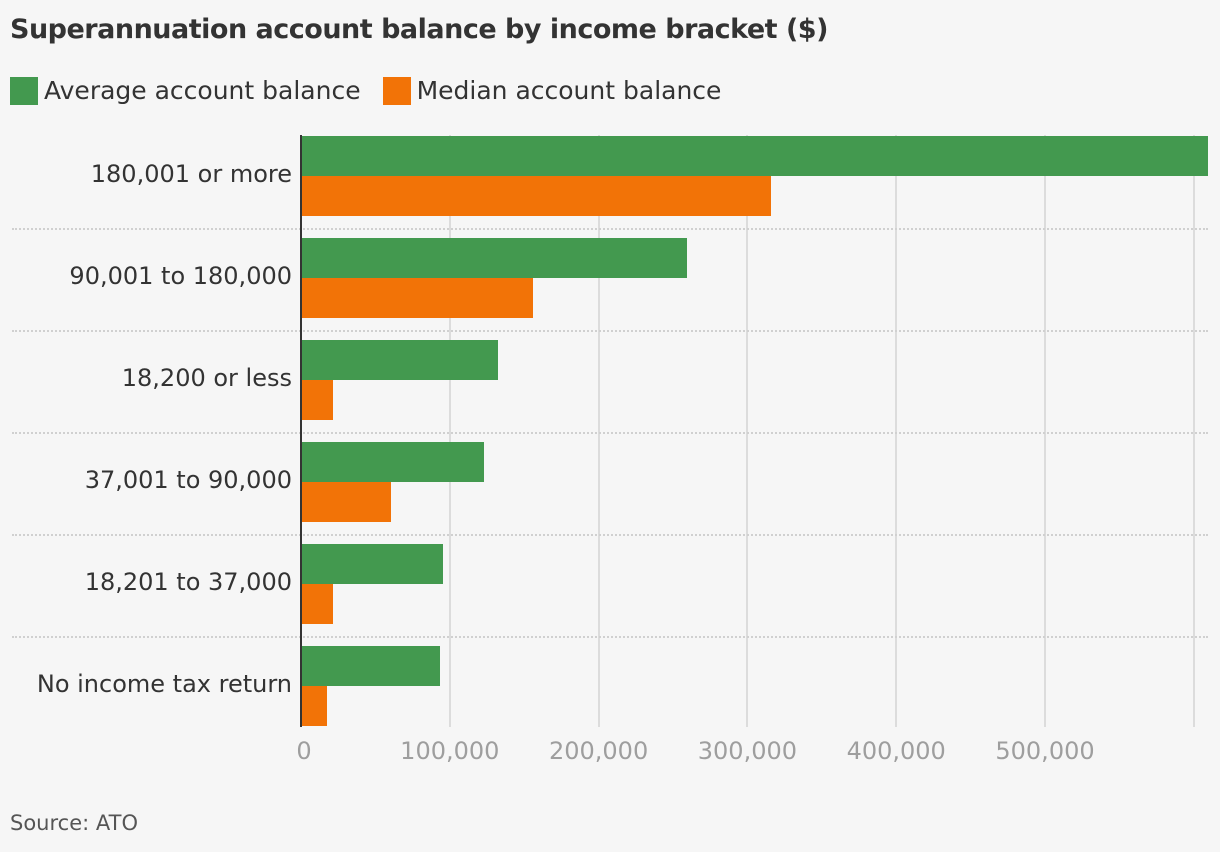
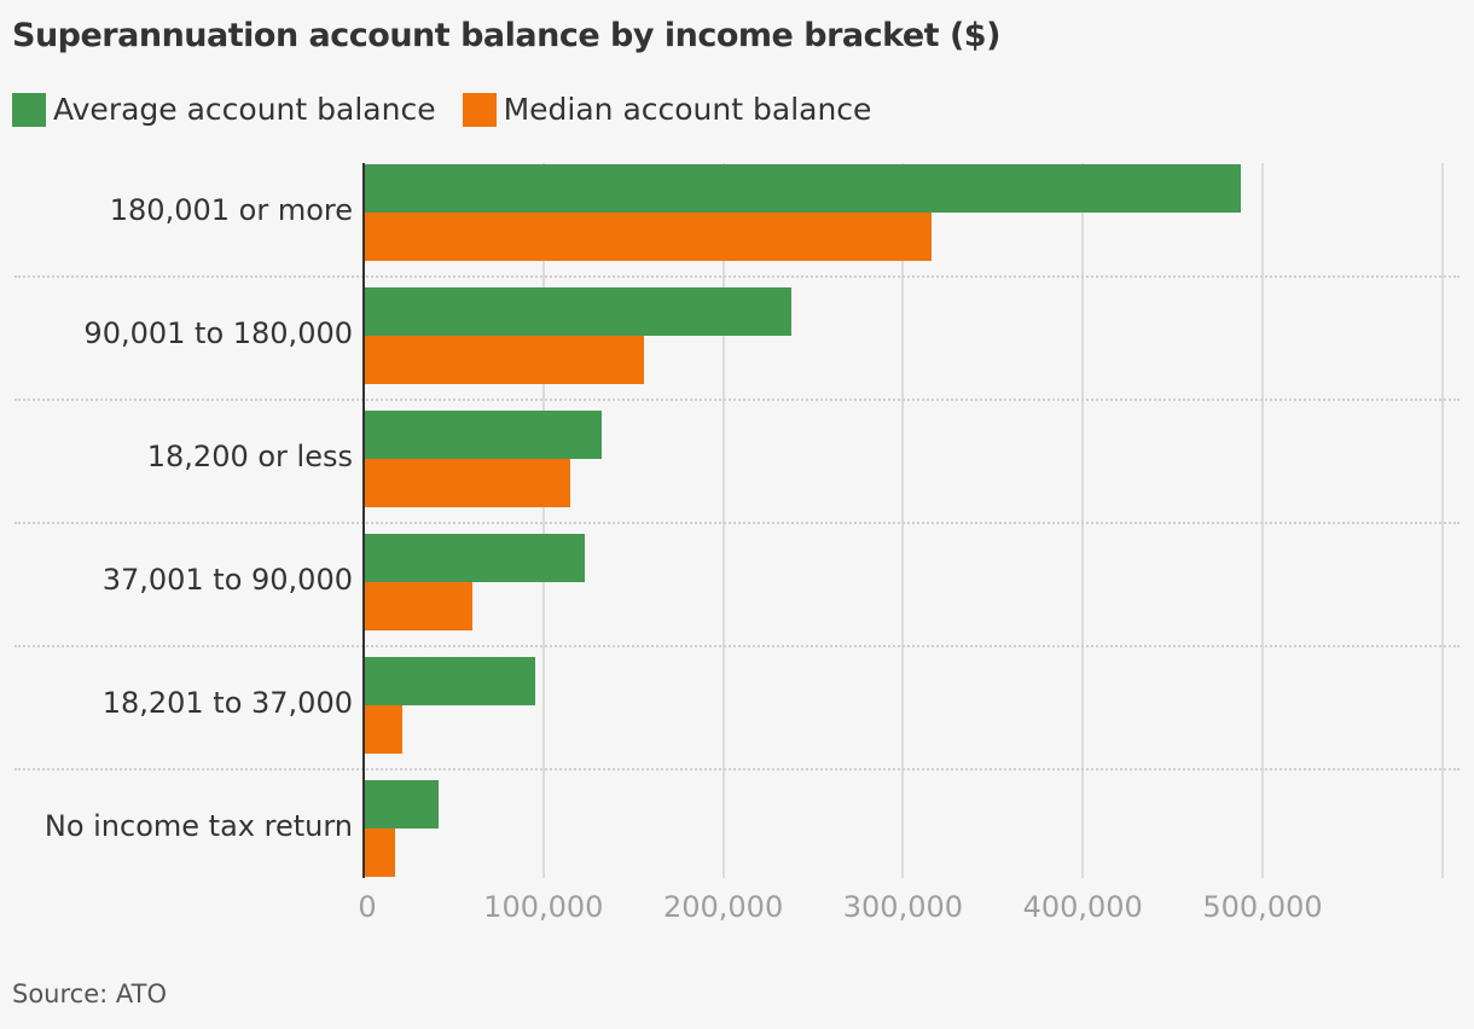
Average account balance/180,001 or more: 610000 -> 487000
Average account balance/90,001 to 180,000: 259000 -> 237000
Median account balance/18,200 or less: 21000 -> 114000
Average account balance/No income tax return: 93000 -> 41000
